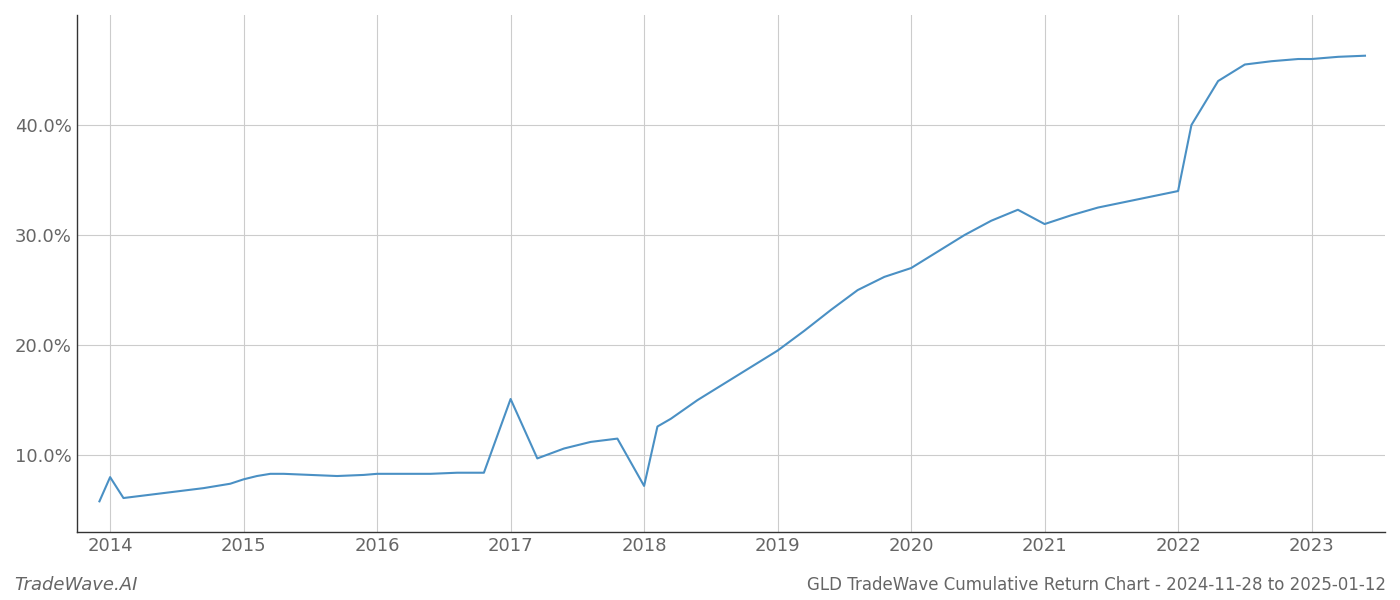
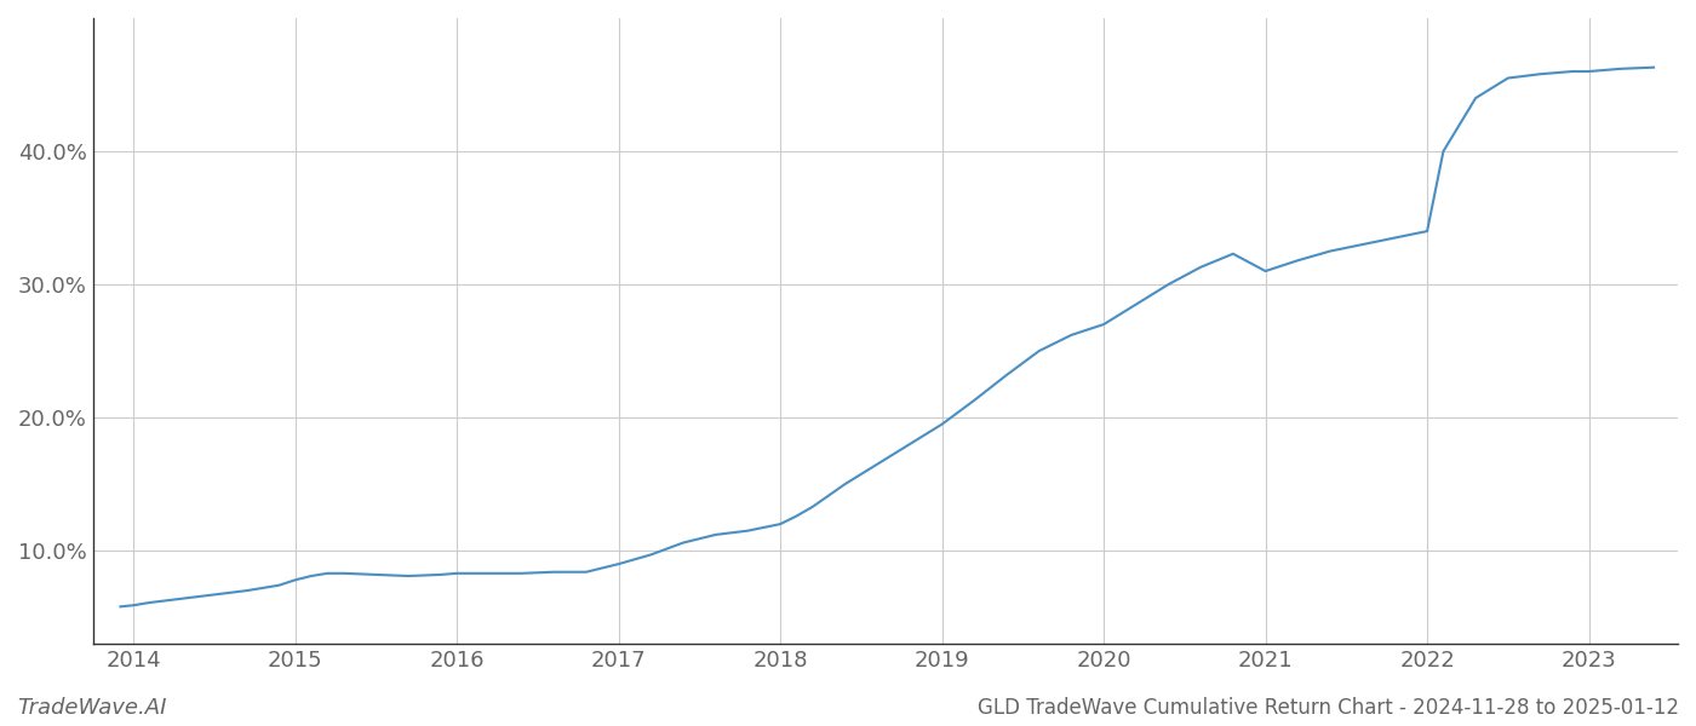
2014: 8.0% -> 5.9%
2017: 15.1% -> 9.0%
2018: 7.2% -> 12.0%
